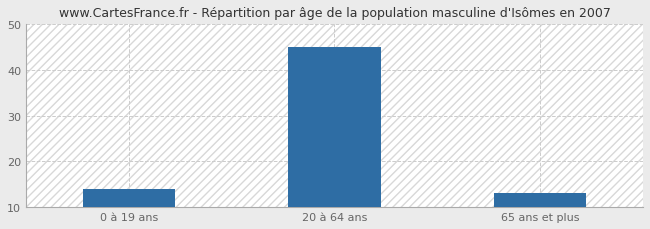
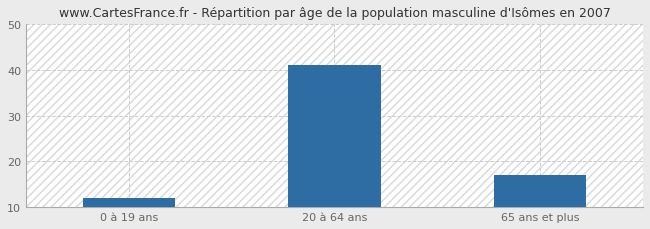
0 à 19 ans: 14 -> 12
20 à 64 ans: 45 -> 41
65 ans et plus: 13 -> 17
